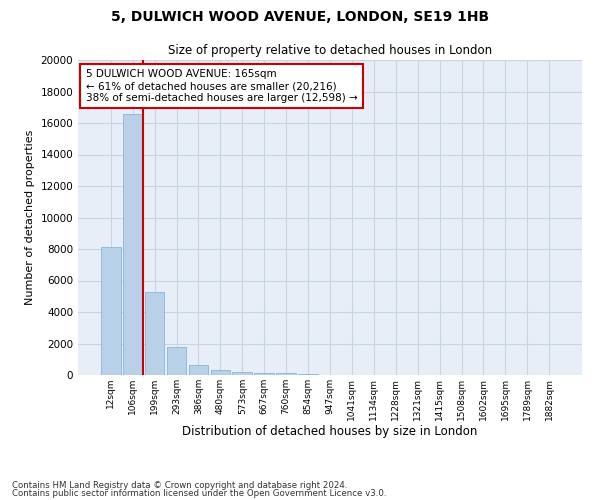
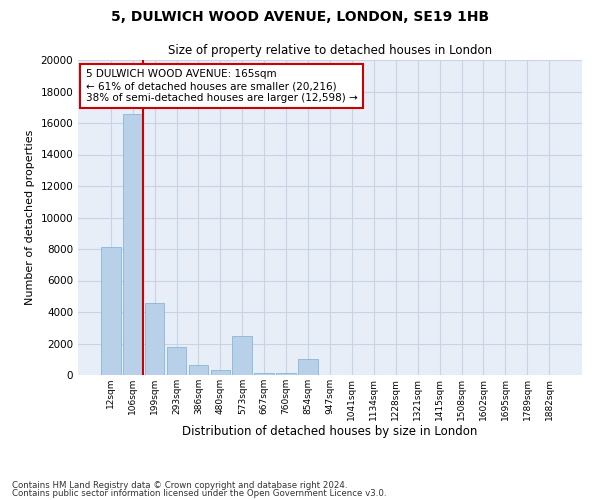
199sqm: 5300 -> 4600
573sqm: 200 -> 2500
854sqm: 100 -> 1000
